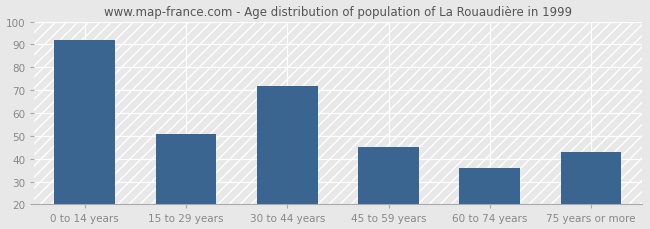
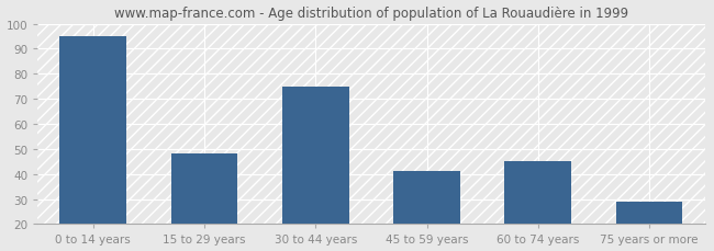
0 to 14 years: 92 -> 95
15 to 29 years: 51 -> 48
30 to 44 years: 72 -> 75
45 to 59 years: 45 -> 41
60 to 74 years: 36 -> 45
75 years or more: 43 -> 29
